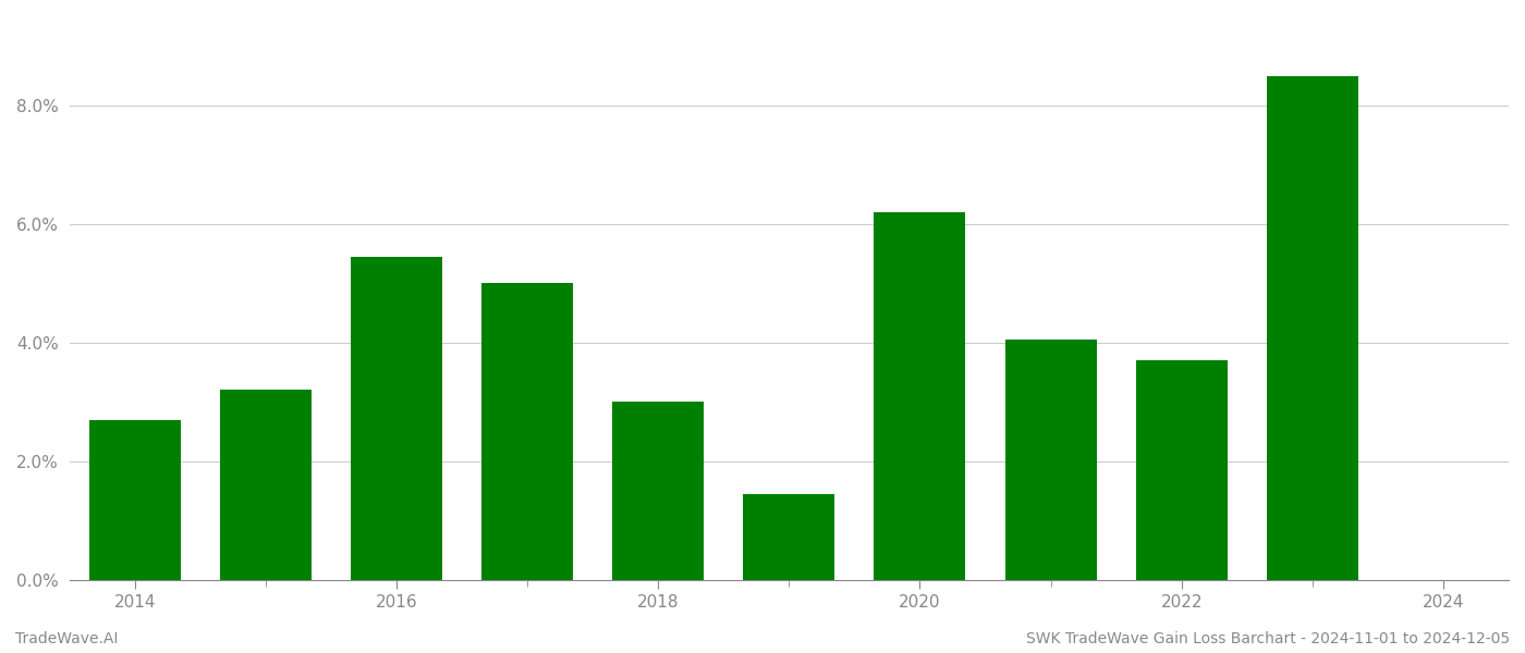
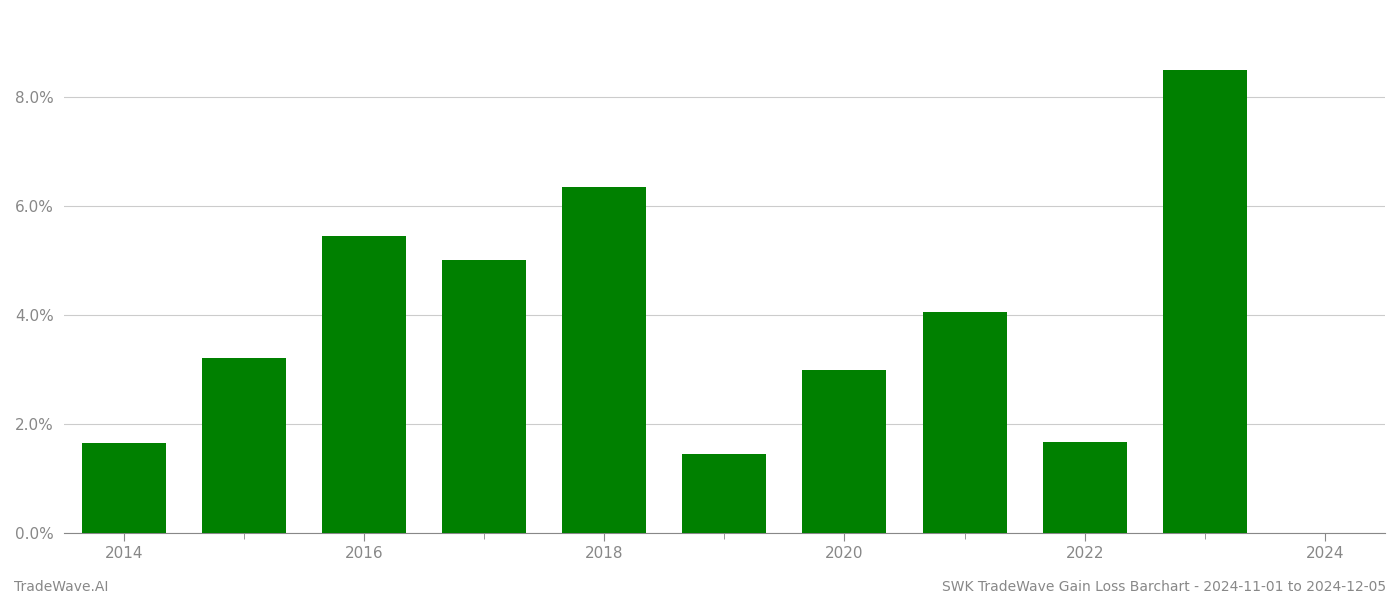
2014: 2.70% -> 1.64%
2018: 3.00% -> 6.34%
2020: 6.20% -> 2.98%
2022: 3.70% -> 1.66%
